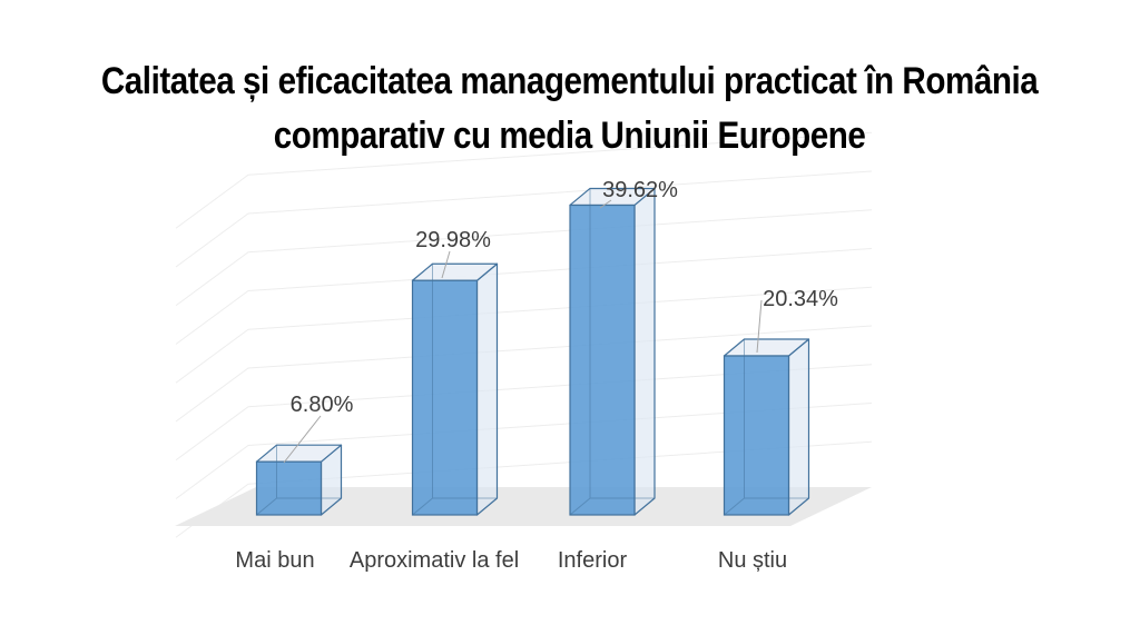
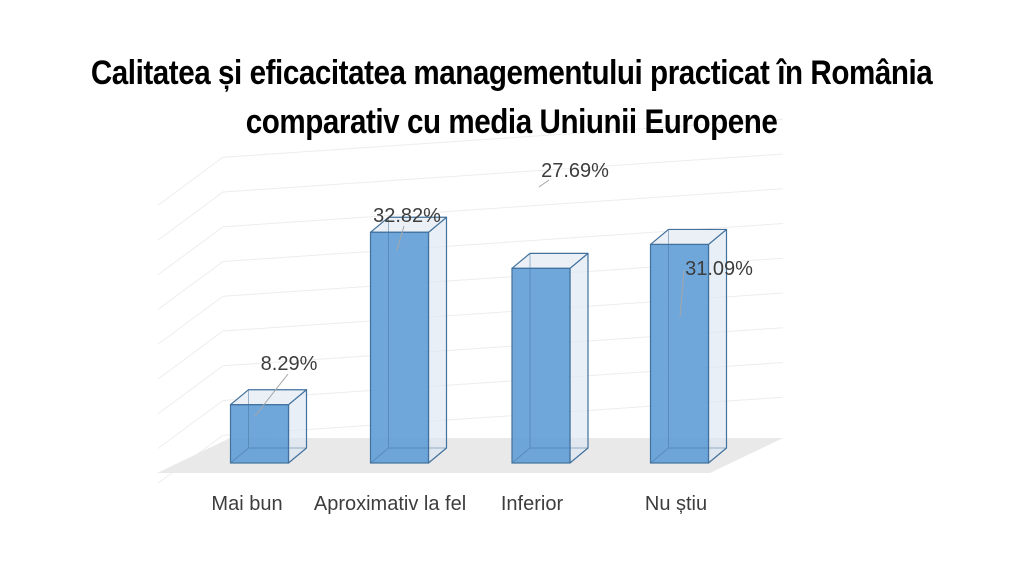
Mai bun: 6.80% -> 8.29%
Aproximativ la fel: 29.98% -> 32.82%
Inferior: 39.62% -> 27.69%
Nu știu: 20.34% -> 31.09%
